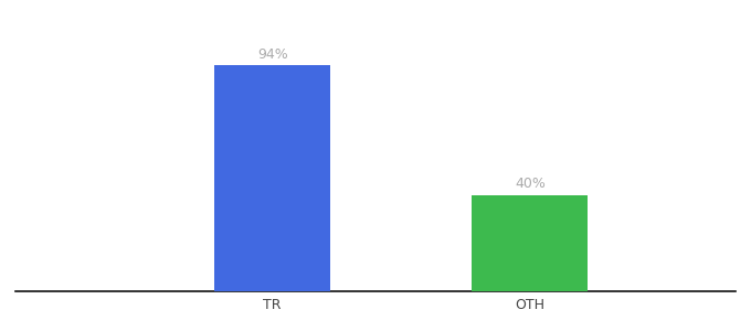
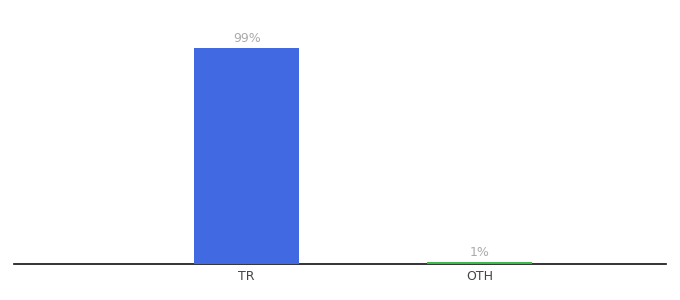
TR: 94% -> 99%
OTH: 40% -> 1%
